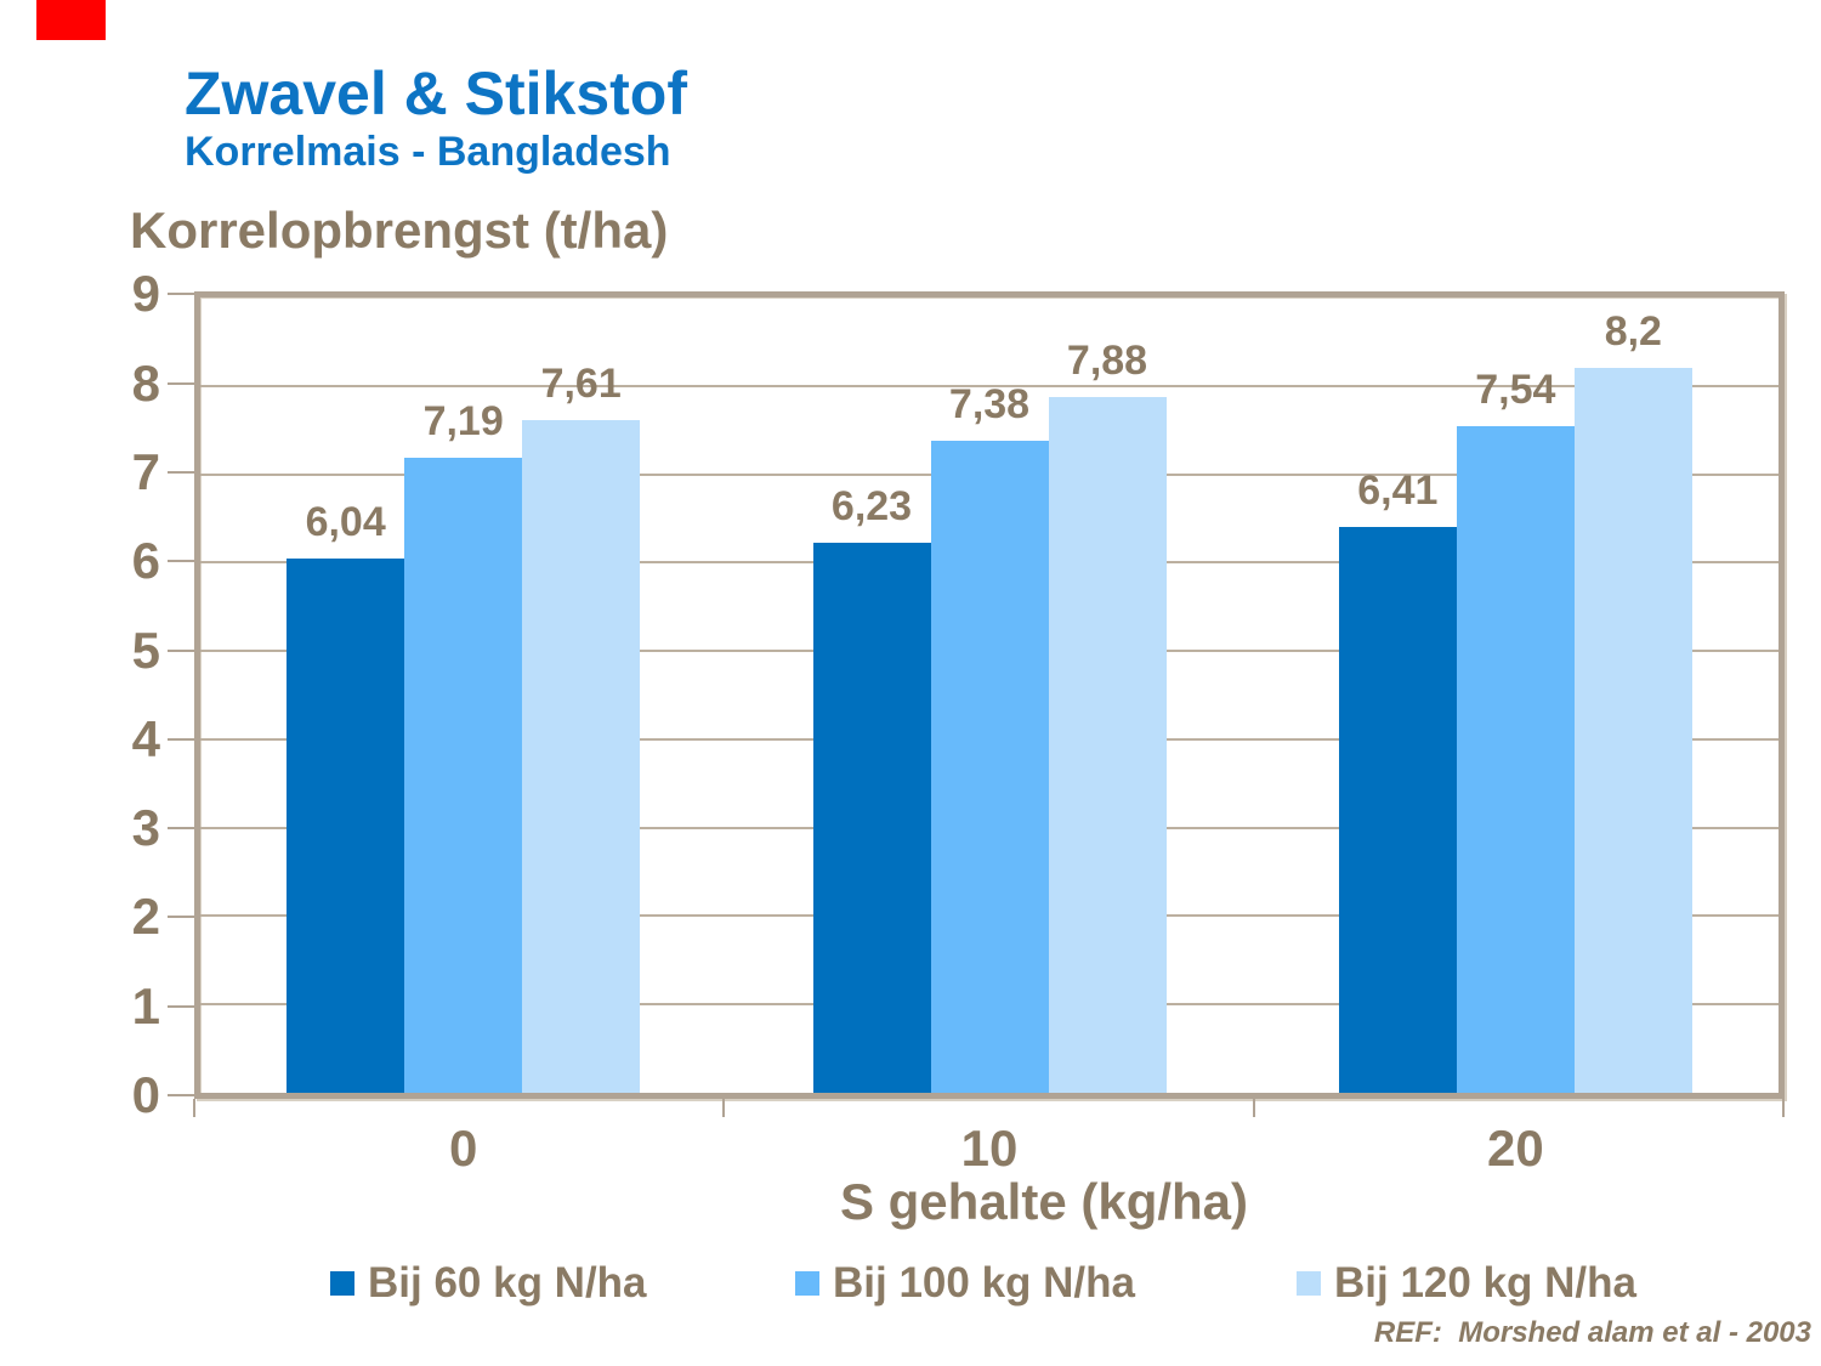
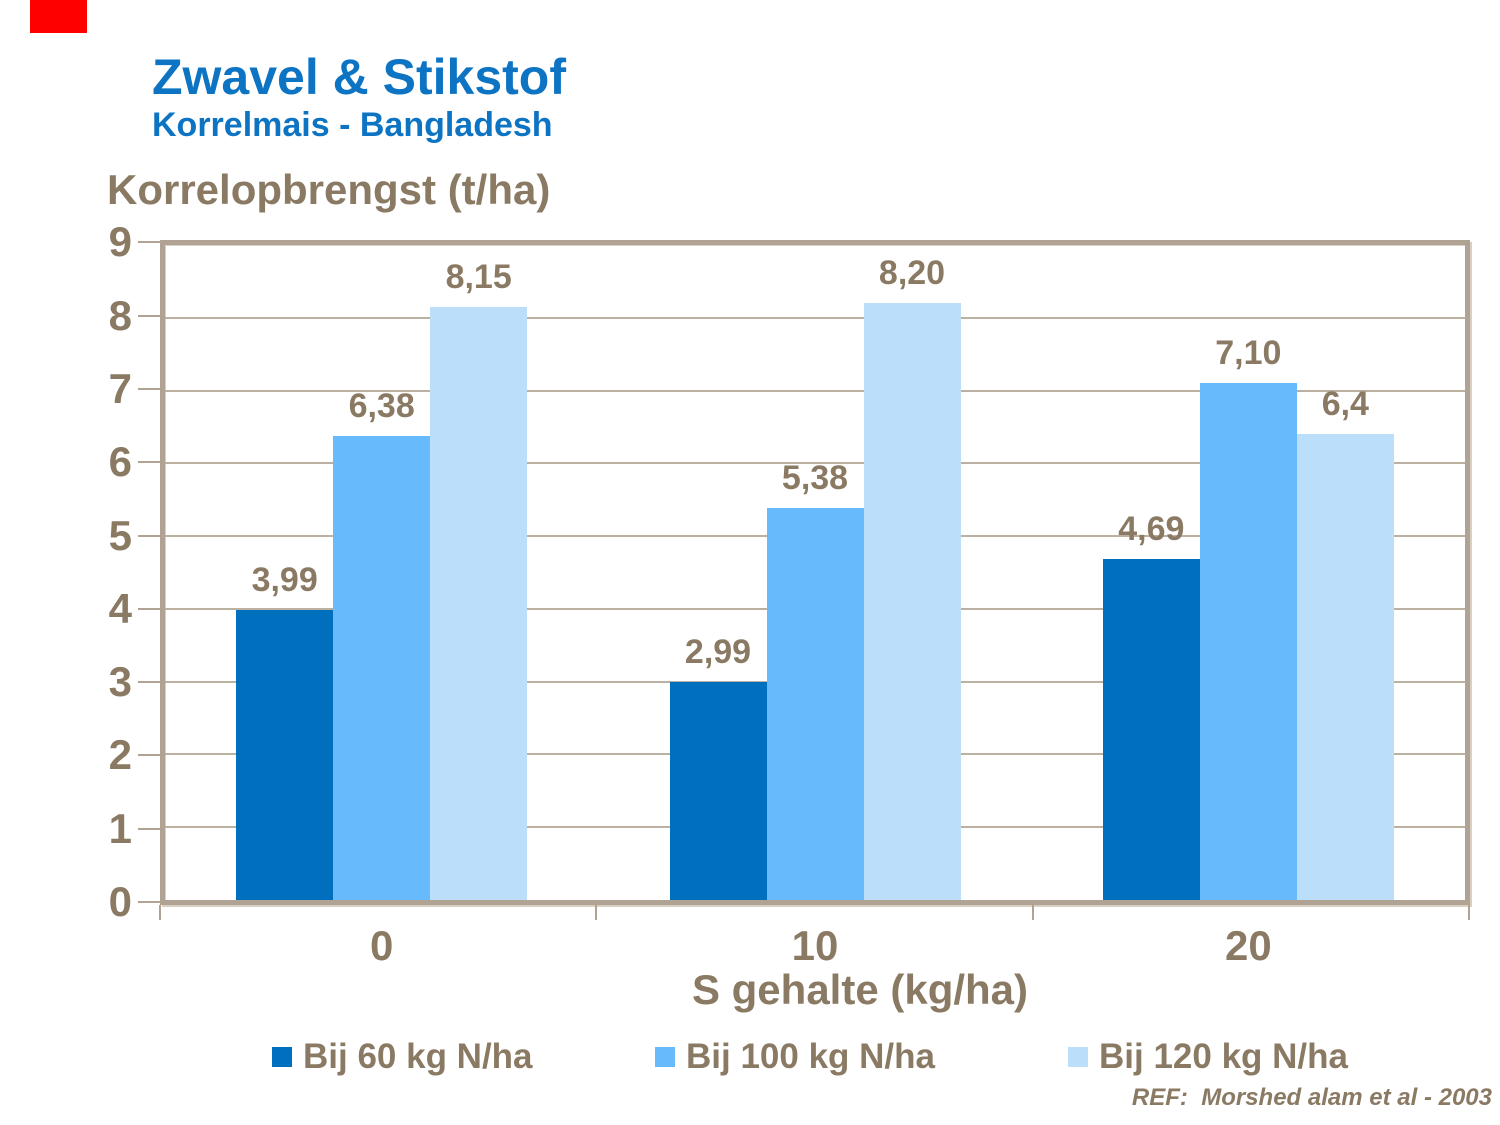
Bij 60 kg N/ha/0: 6,04 -> 3,99
Bij 100 kg N/ha/0: 7,19 -> 6,38
Bij 120 kg N/ha/0: 7,61 -> 8,15
Bij 60 kg N/ha/10: 6,23 -> 2,99
Bij 100 kg N/ha/10: 7,38 -> 5,38
Bij 120 kg N/ha/10: 7,88 -> 8,20
Bij 60 kg N/ha/20: 6,41 -> 4,69
Bij 100 kg N/ha/20: 7,54 -> 7,10
Bij 120 kg N/ha/20: 8,2 -> 6,4
